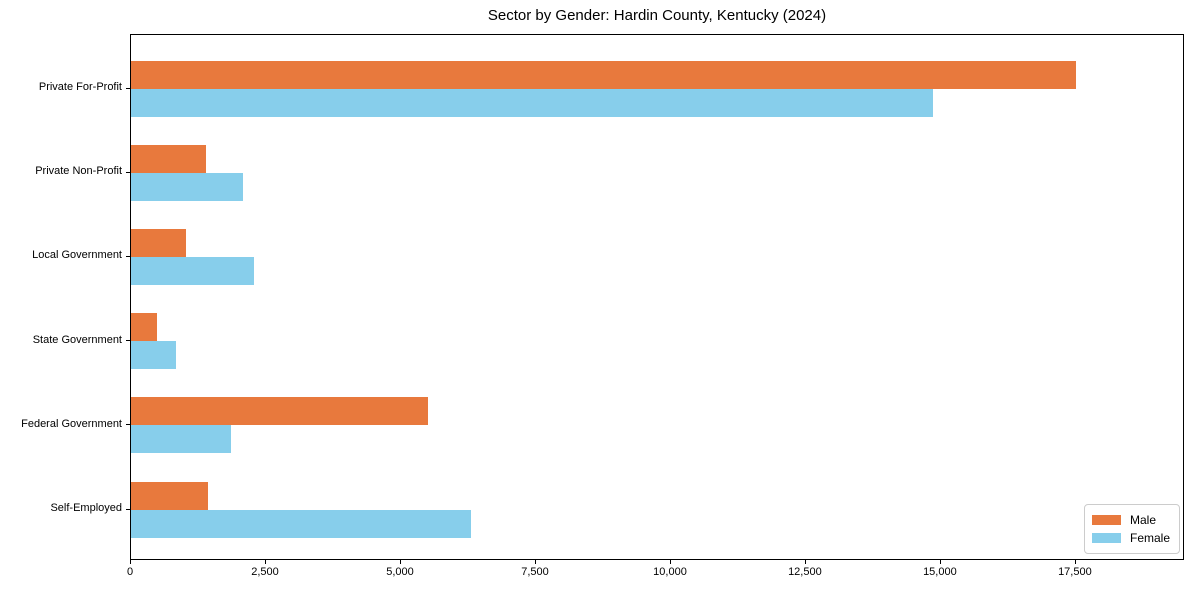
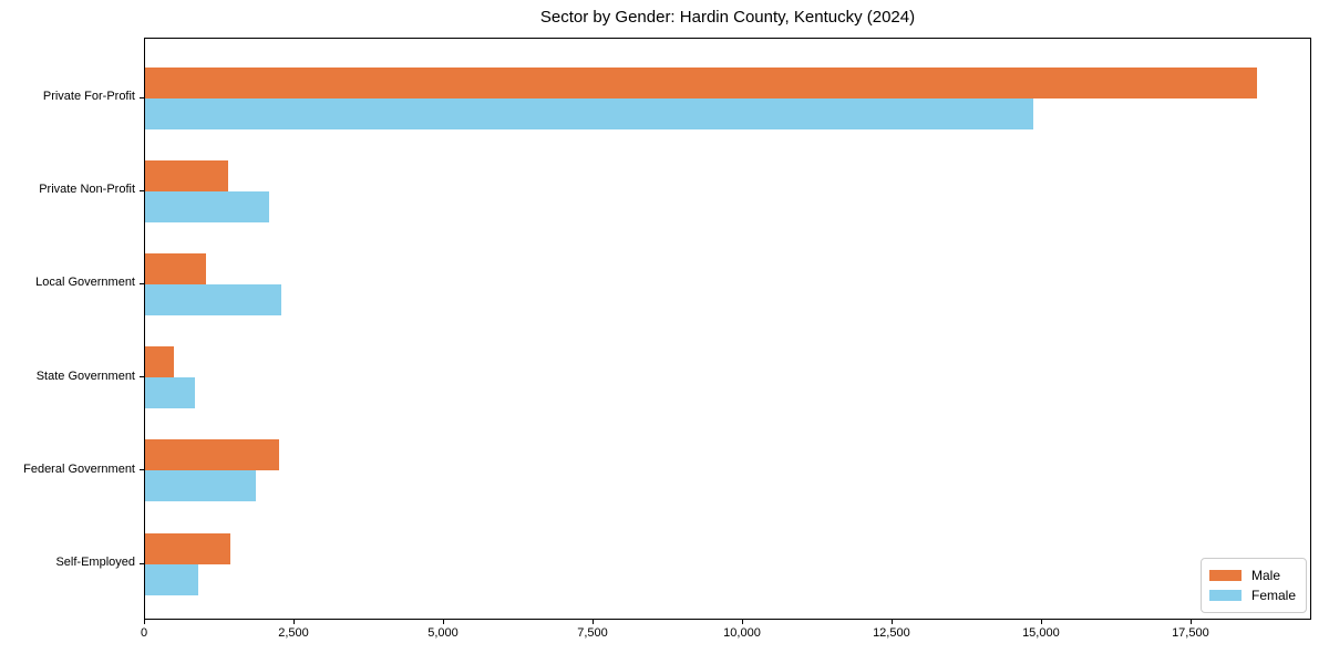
Male/Private For-Profit: 17500 -> 18600
Male/Federal Government: 5500 -> 2200
Female/Self-Employed: 6300 -> 900
